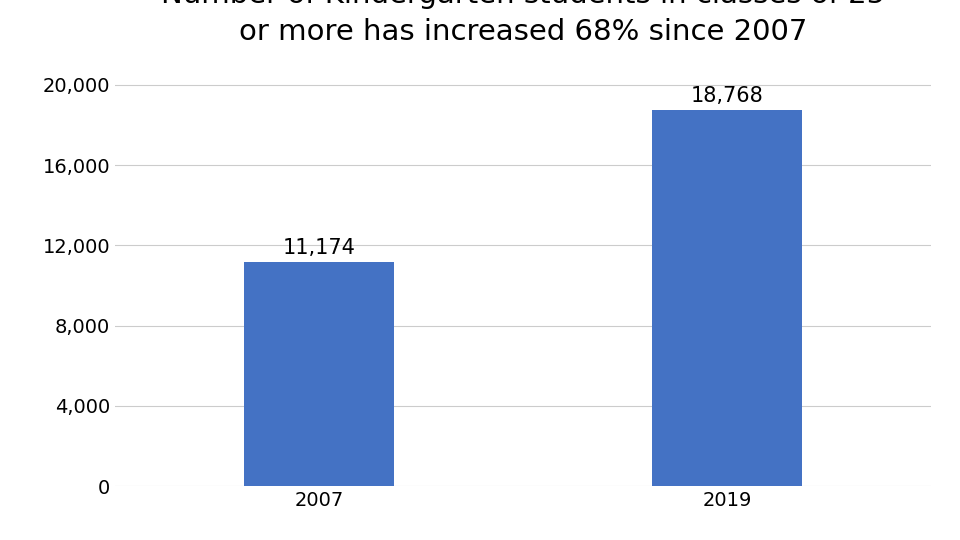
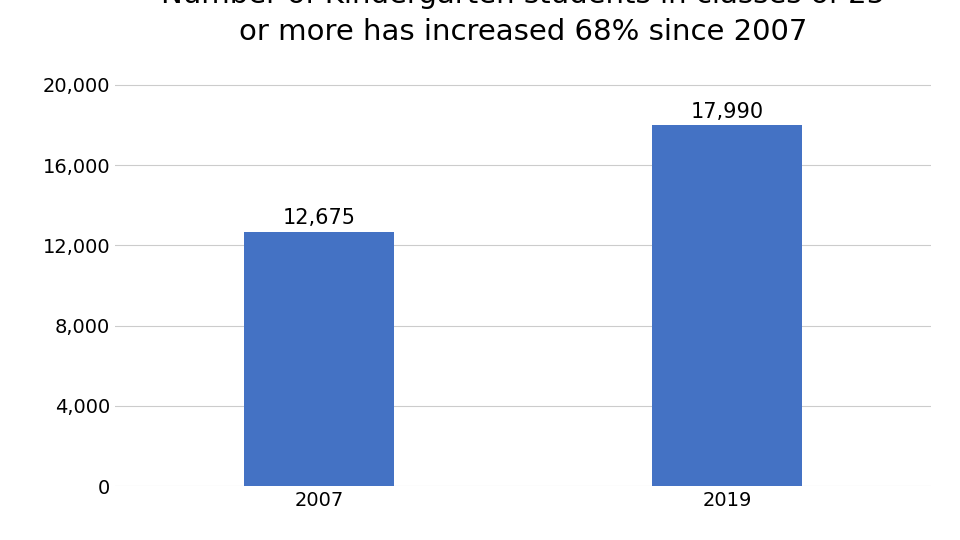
2007: 11,174 -> 12,675
2019: 18,768 -> 17,990
